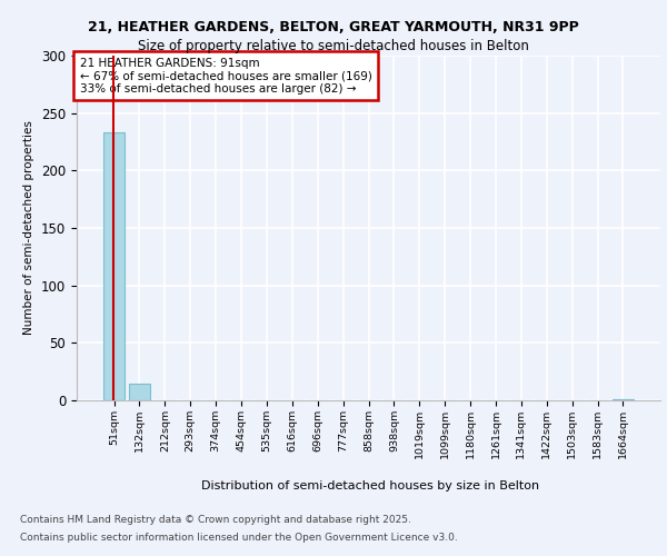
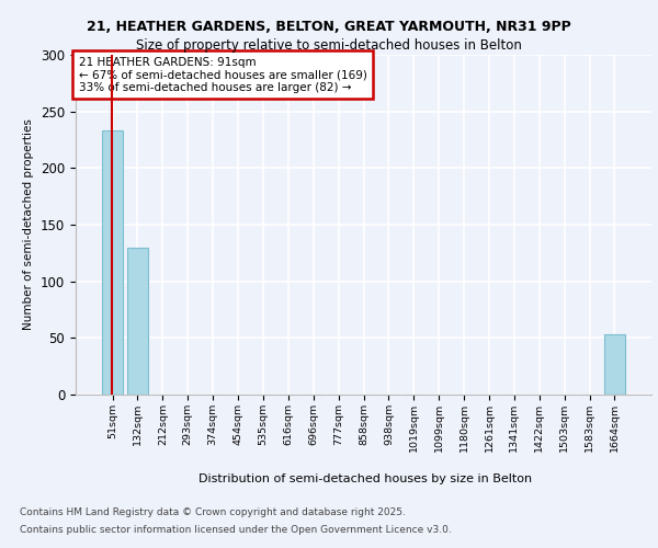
132sqm: 15 -> 130
1664sqm: 1 -> 53
